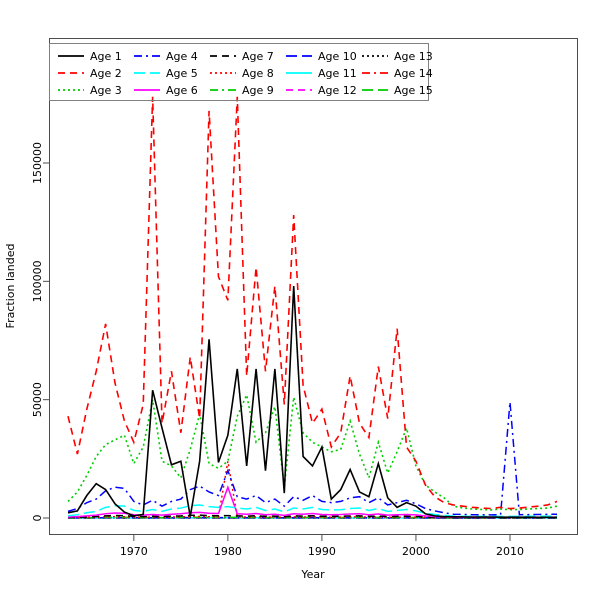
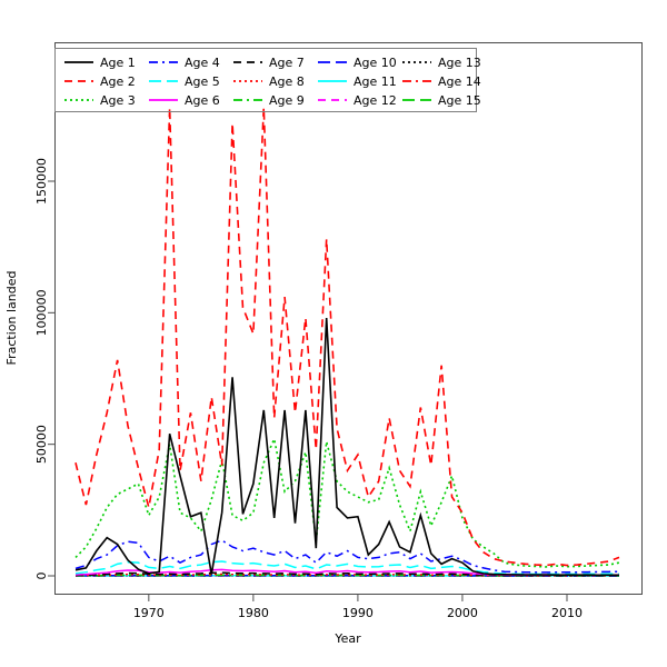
Age 2/1970: 32000 -> 26000
Age 4/1980: 20000 -> 10000
Age 6/1980: 13000 -> 2000
Age 8/1980: 24000 -> 1000
Age 1/1990: 30000 -> 22000
Age 4/2010: 49000 -> 1000
